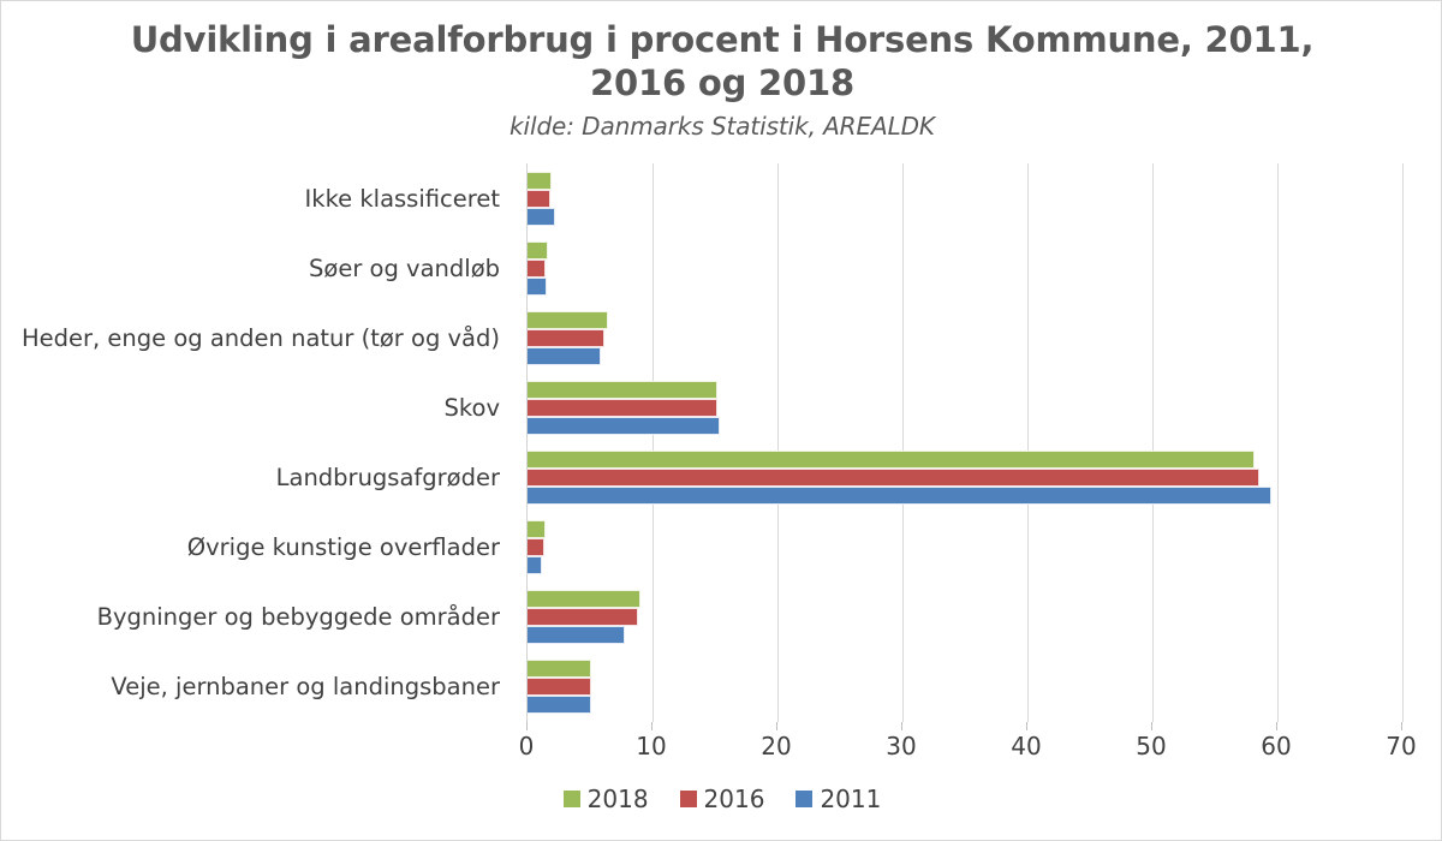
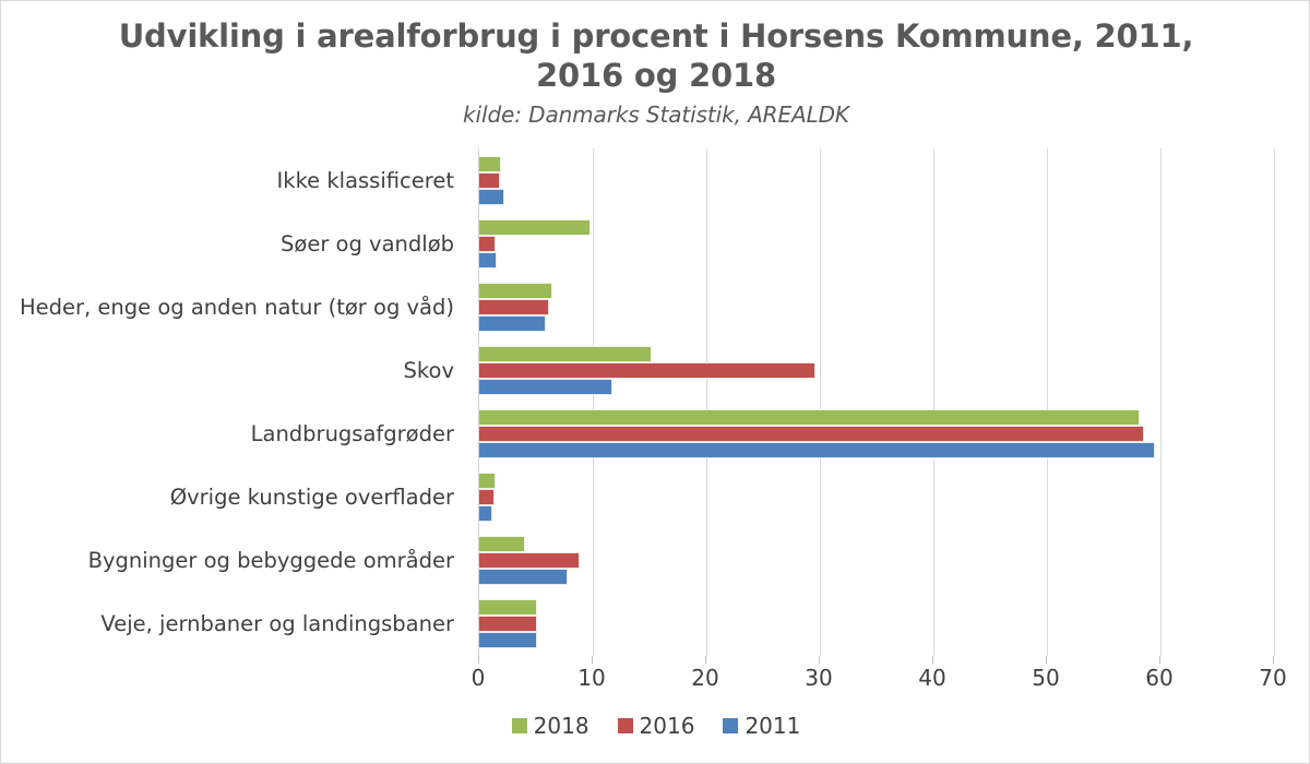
2018/Søer og vandløb: 1.6 -> 9.8
2016/Skov: 15.2 -> 29.6
2011/Skov: 15.4 -> 11.7
2018/Bygninger og bebyggede områder: 9.0 -> 4.0
